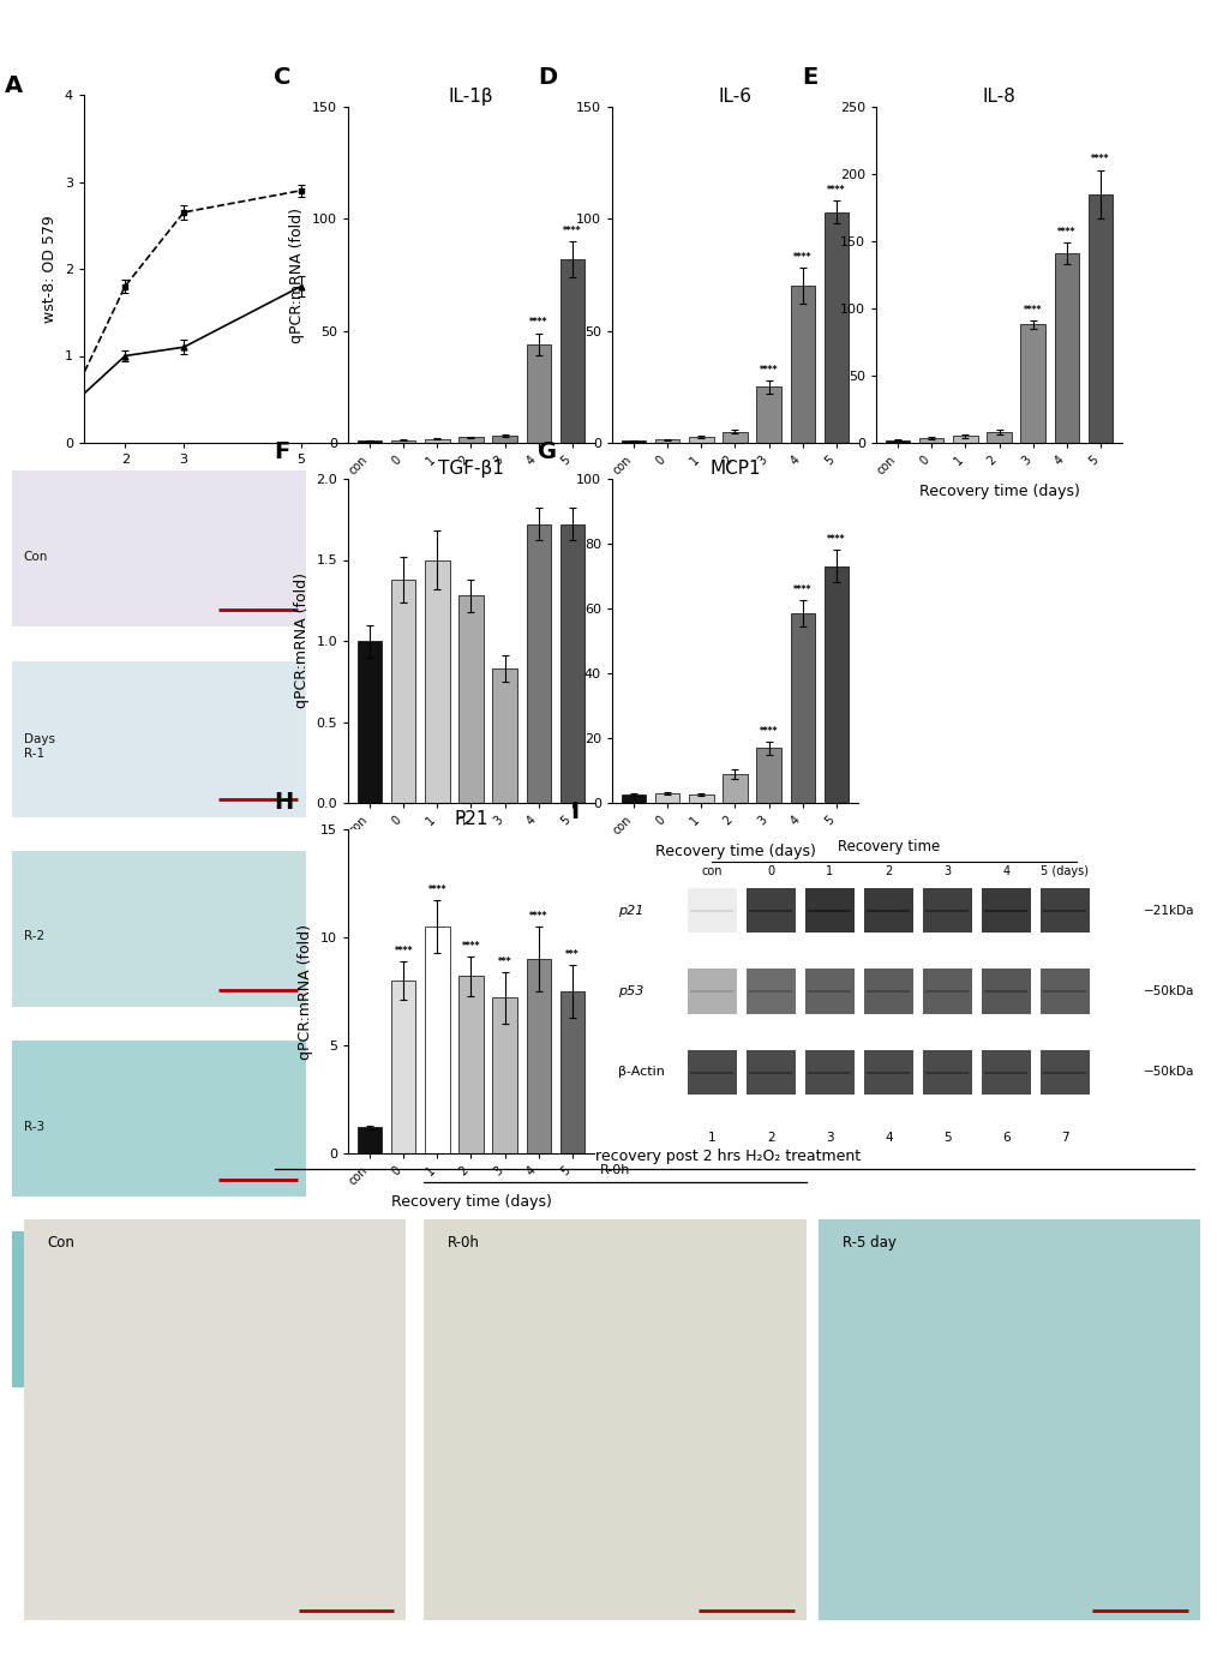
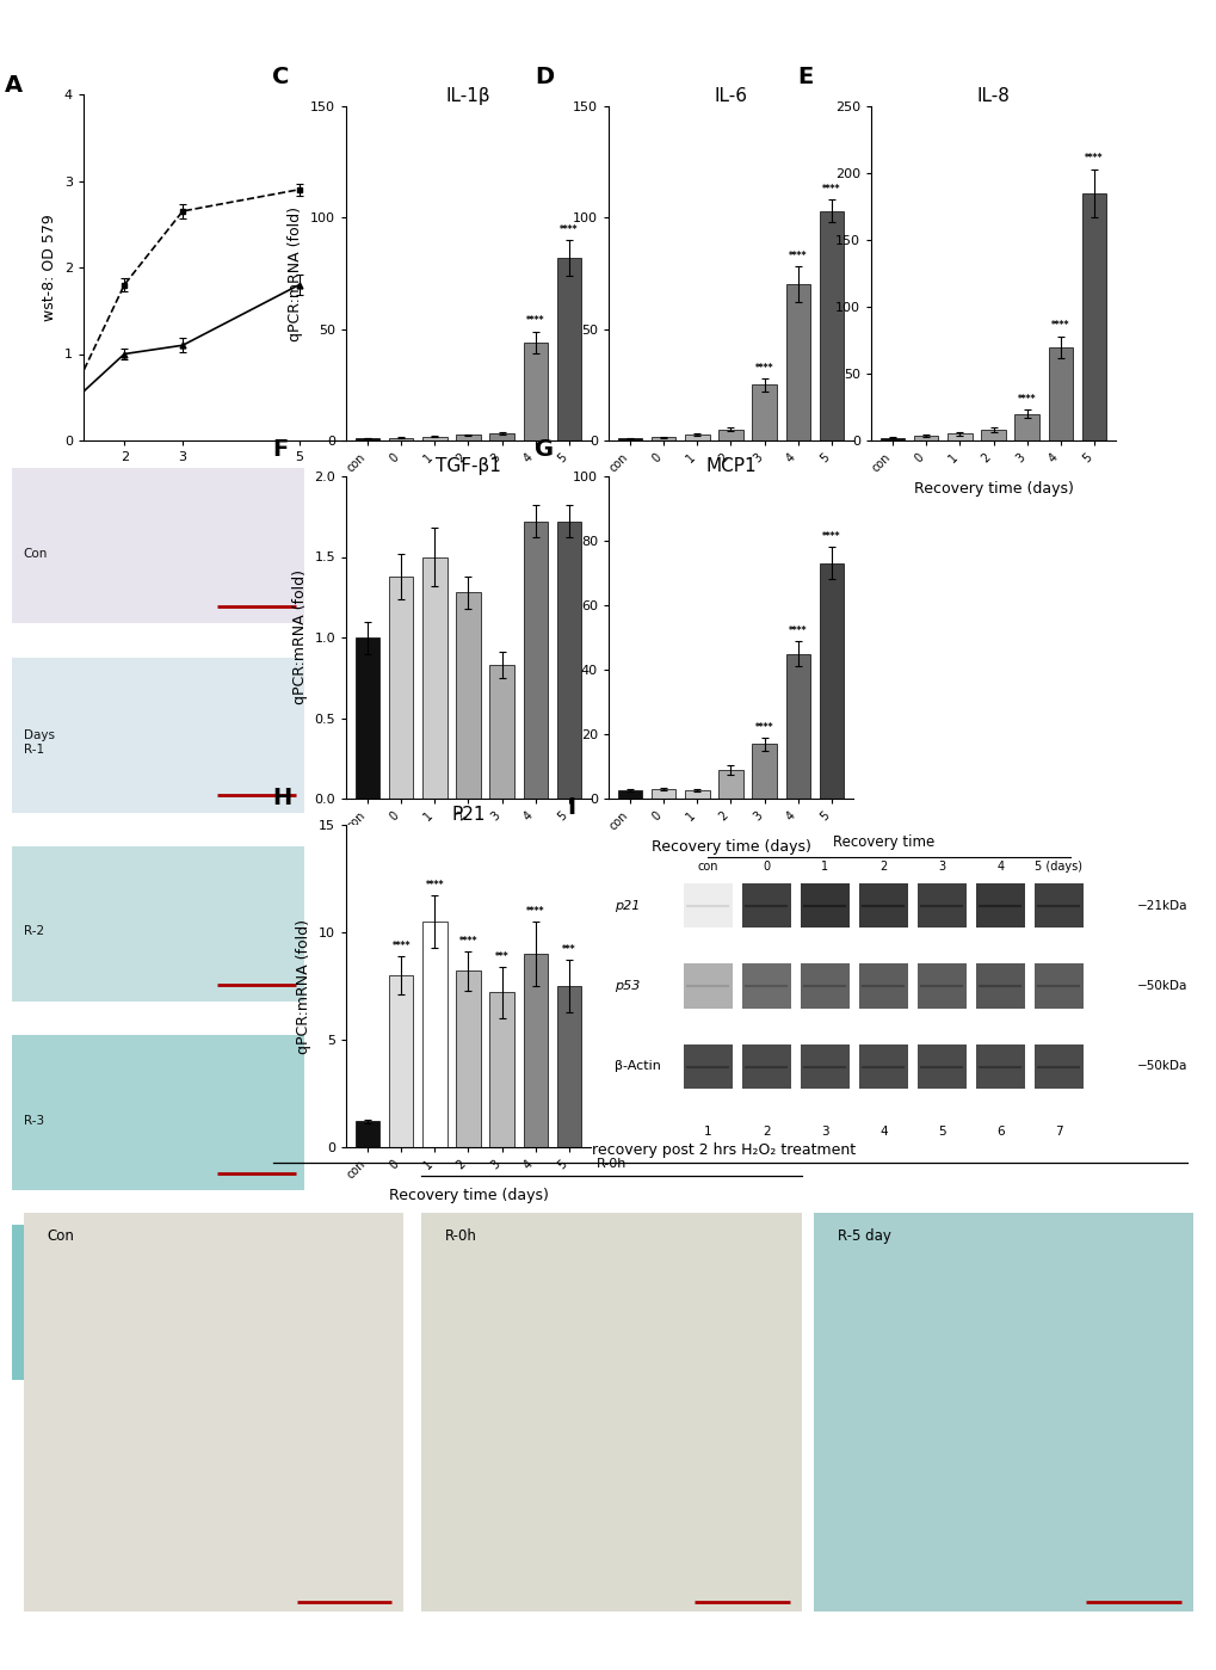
IL-8/3: 88 -> 20
IL-8/4: 141 -> 70
MCP1/4: 58.5 -> 45.0
